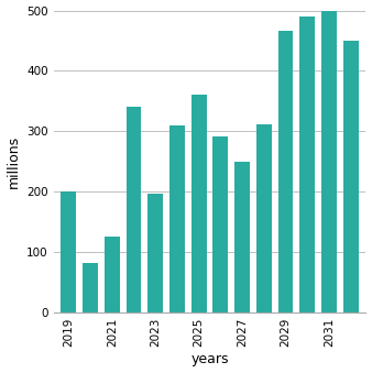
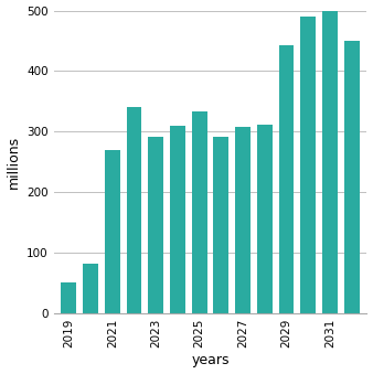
2019: 200 -> 50
2021: 126 -> 270
2023: 196 -> 292
2025: 360 -> 333
2027: 250 -> 307
2029: 466 -> 443
